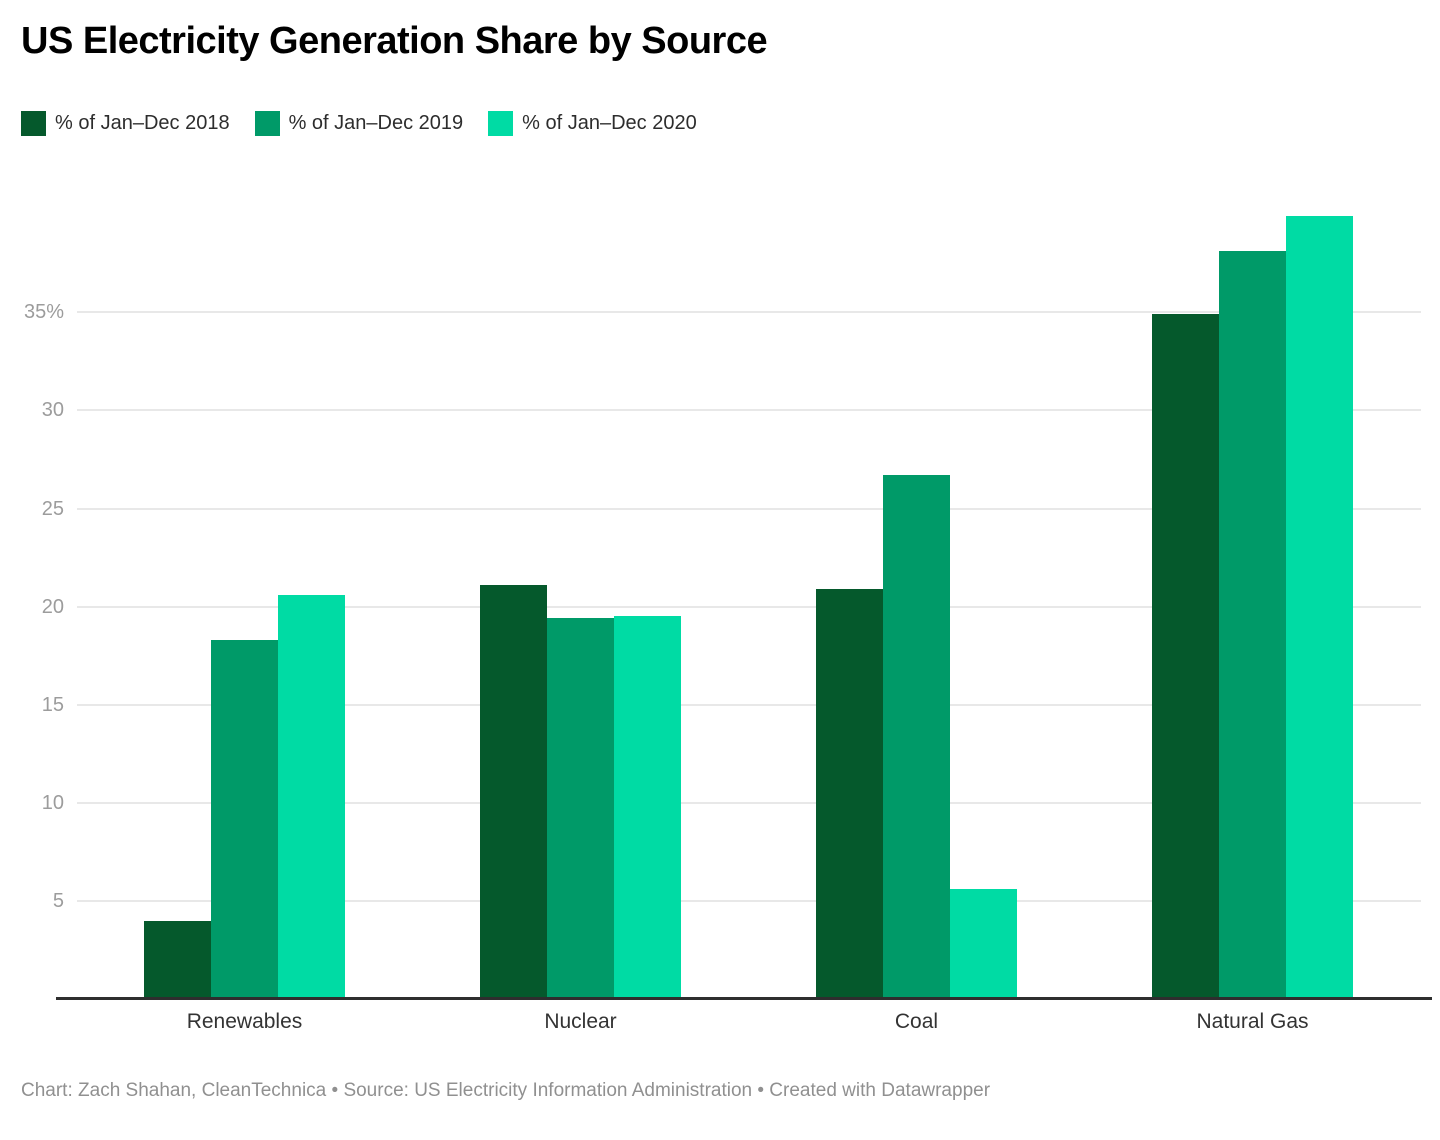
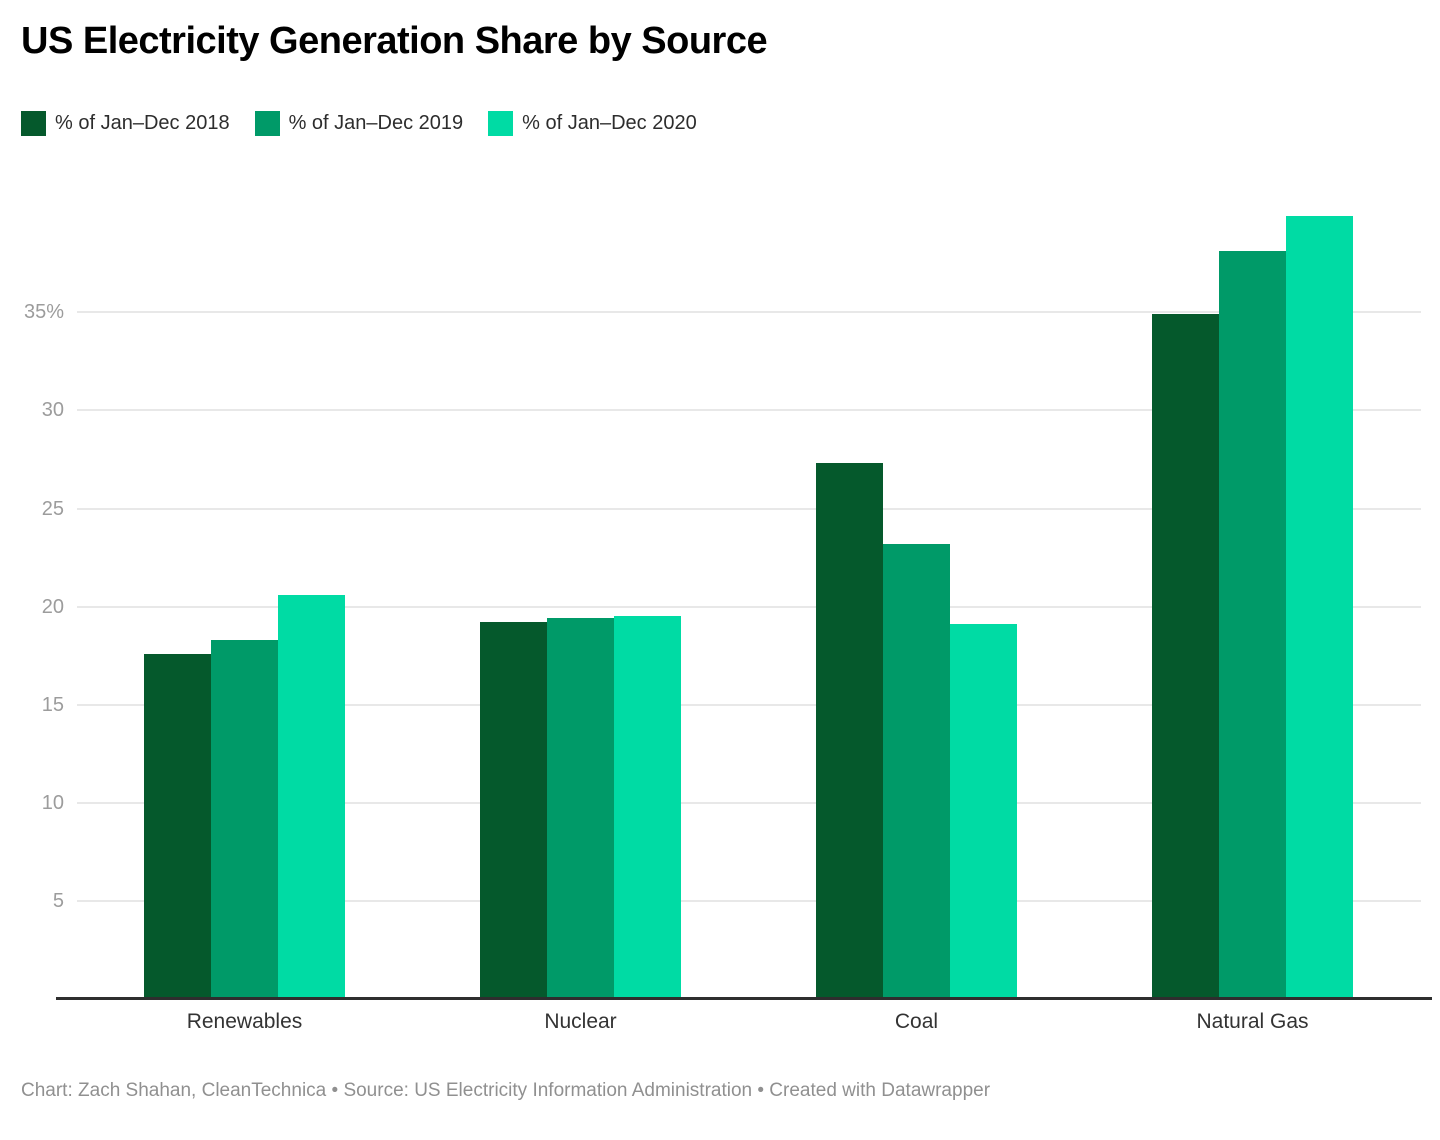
% of Jan–Dec 2018/Renewables: 4.0% -> 17.6%
% of Jan–Dec 2018/Nuclear: 21.1% -> 19.2%
% of Jan–Dec 2018/Coal: 20.9% -> 27.3%
% of Jan–Dec 2019/Coal: 26.7% -> 23.2%
% of Jan–Dec 2020/Coal: 5.6% -> 19.1%
